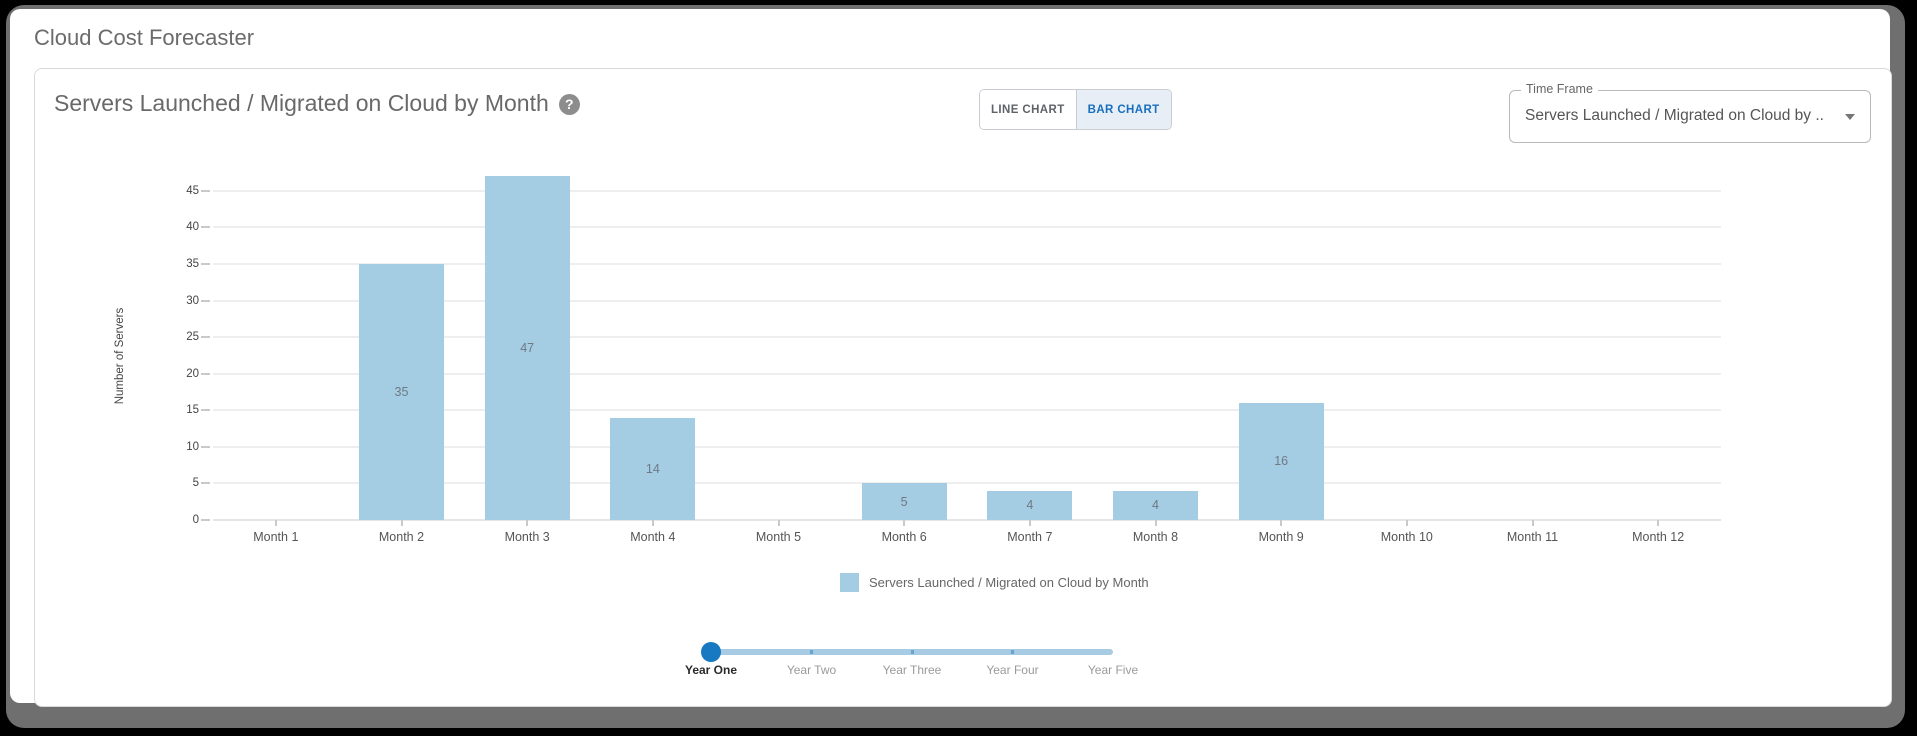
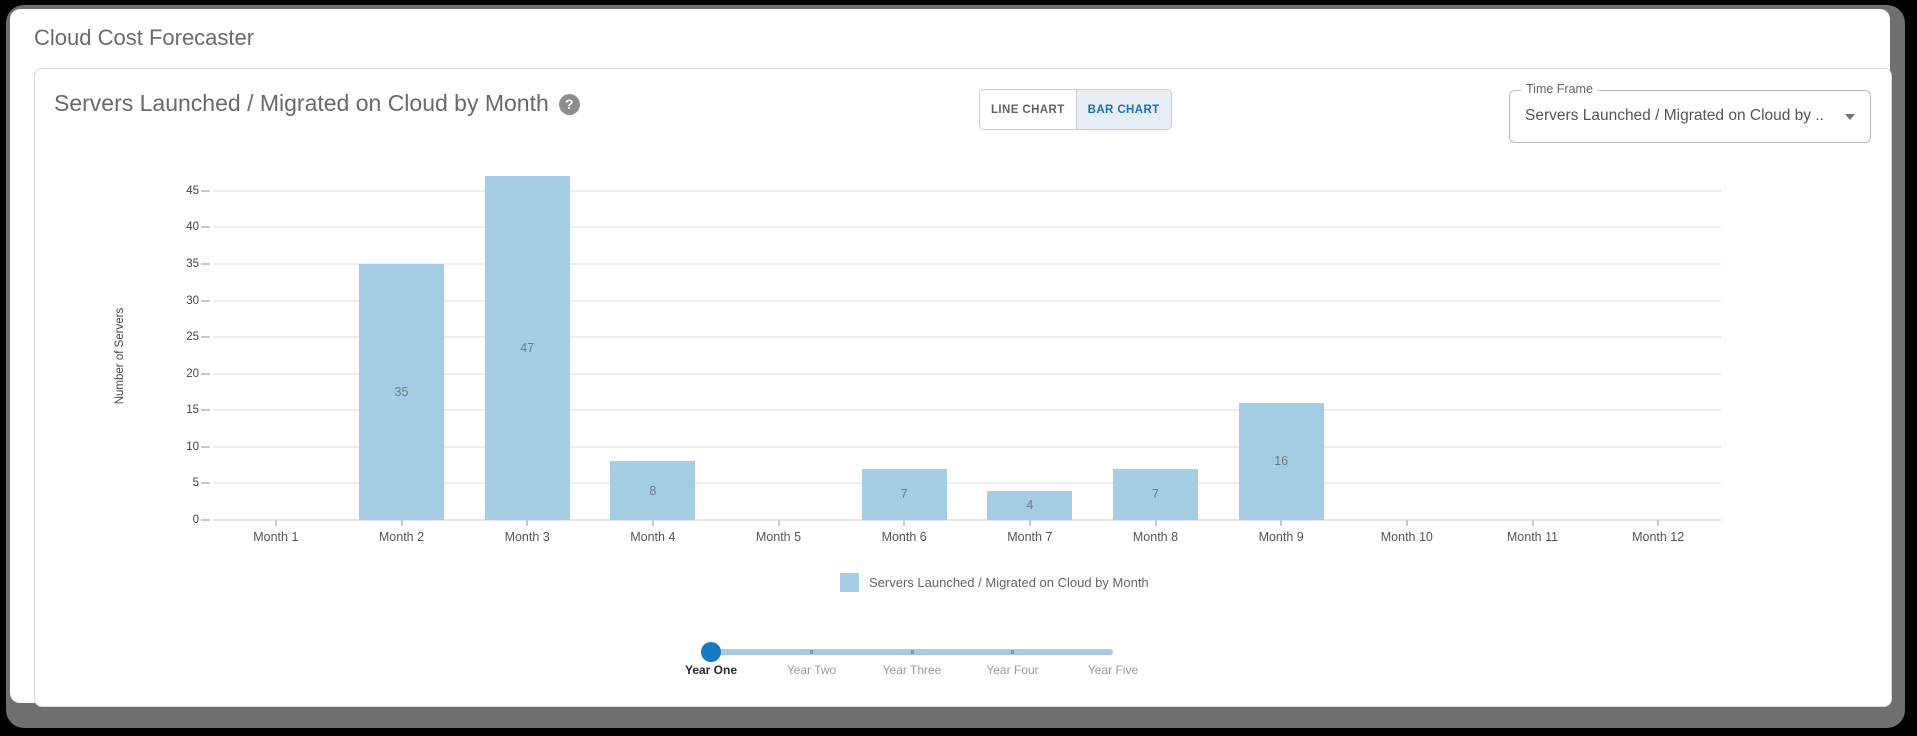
Month 4: 14 -> 8
Month 6: 5 -> 7
Month 8: 4 -> 7
